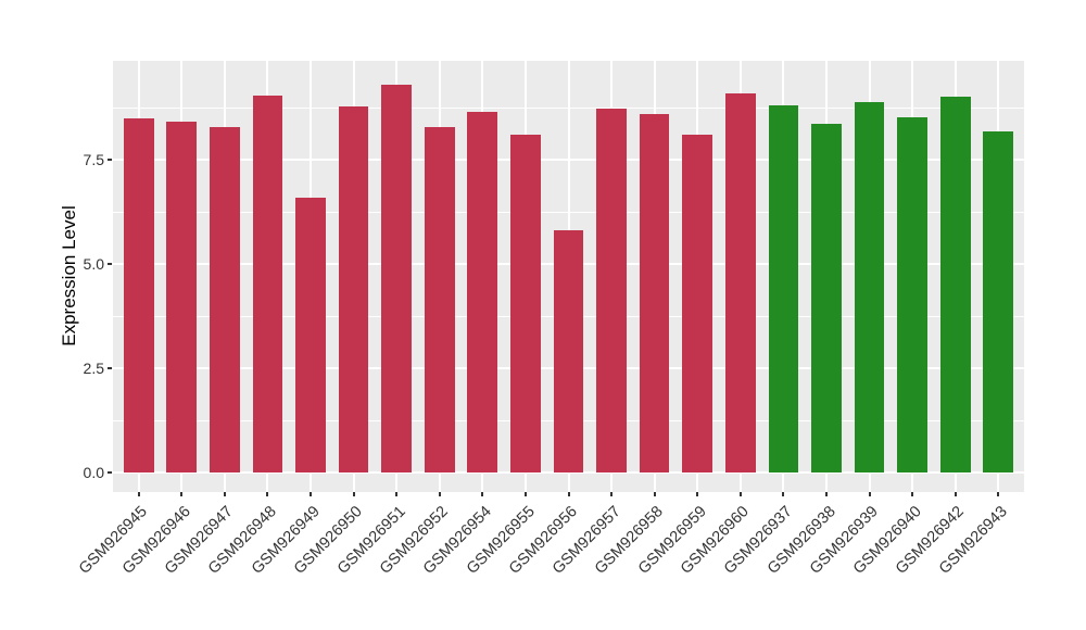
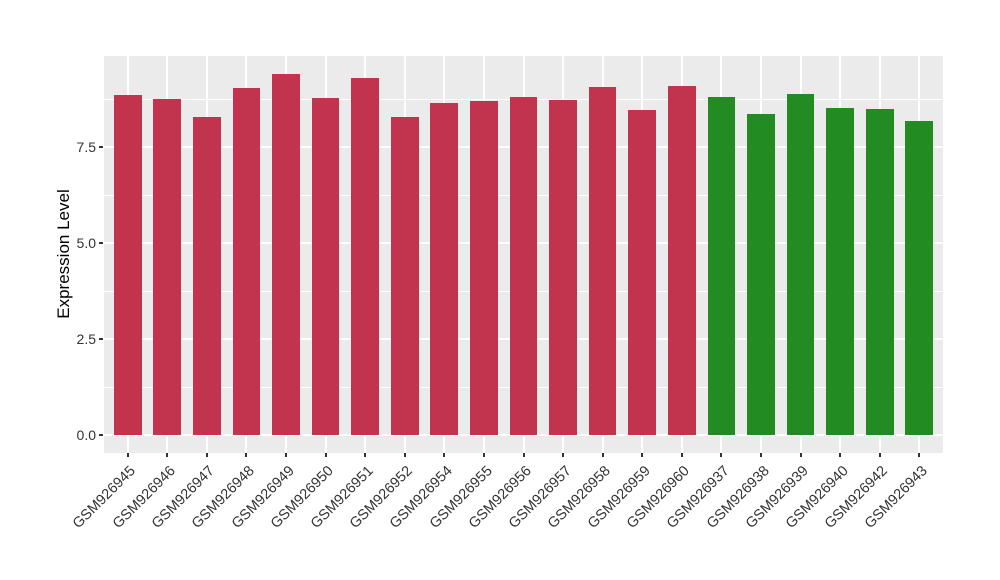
GSM926945: 8.5 -> 8.8
GSM926946: 8.4 -> 8.8
GSM926949: 6.6 -> 9.4
GSM926955: 8.1 -> 8.7
GSM926956: 5.8 -> 8.8
GSM926958: 8.6 -> 9.1
GSM926959: 8.1 -> 8.5
GSM926942: 9.0 -> 8.5
